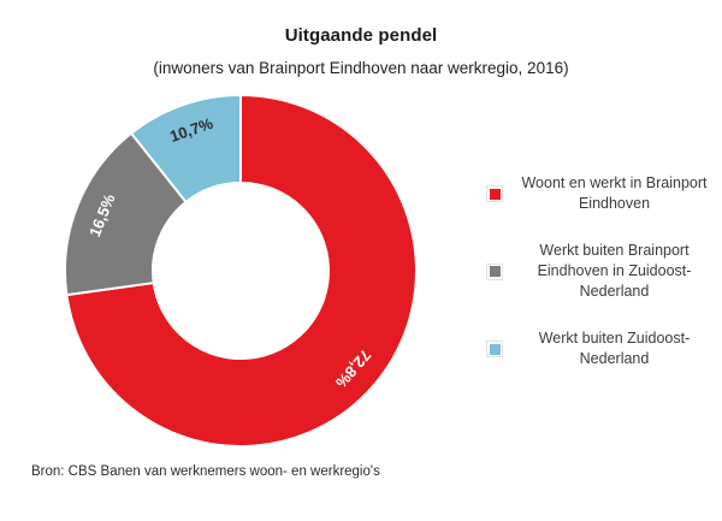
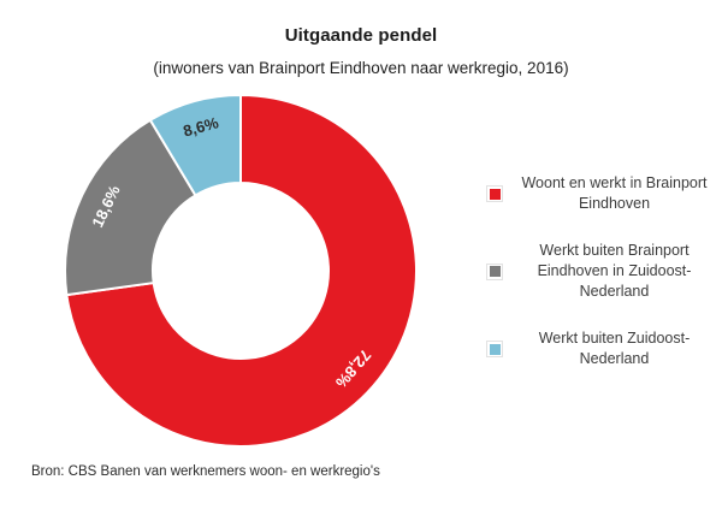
Werkt buiten Brainport Eindhoven in Zuidoost-Nederland: 16,5% -> 18,6%
Werkt buiten Zuidoost-Nederland: 10,7% -> 8,6%
